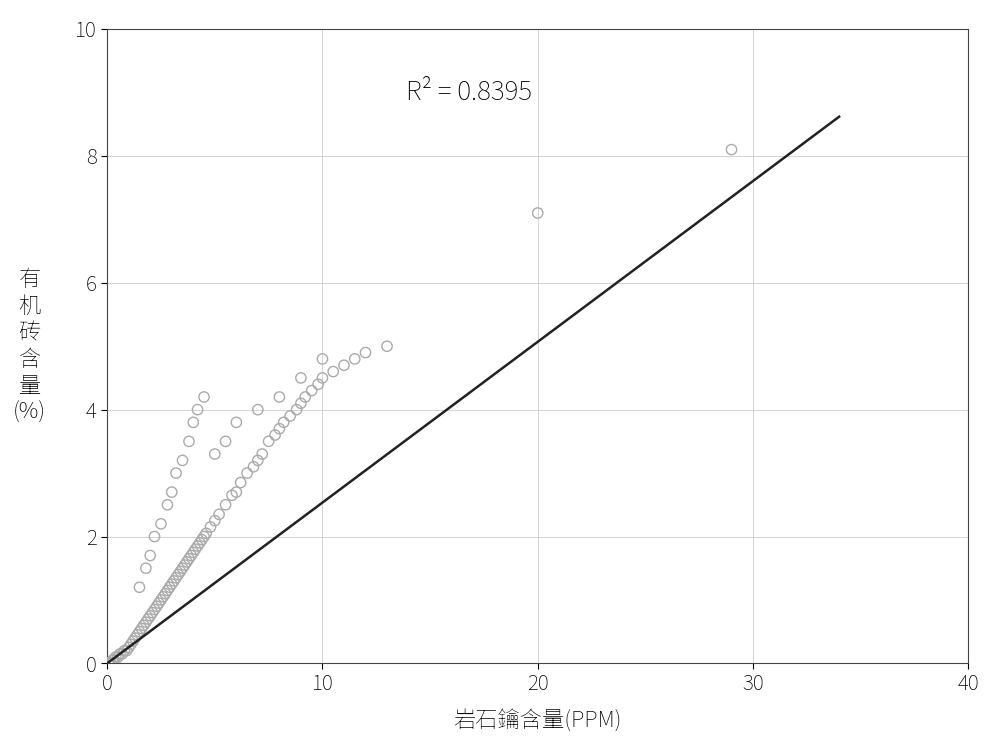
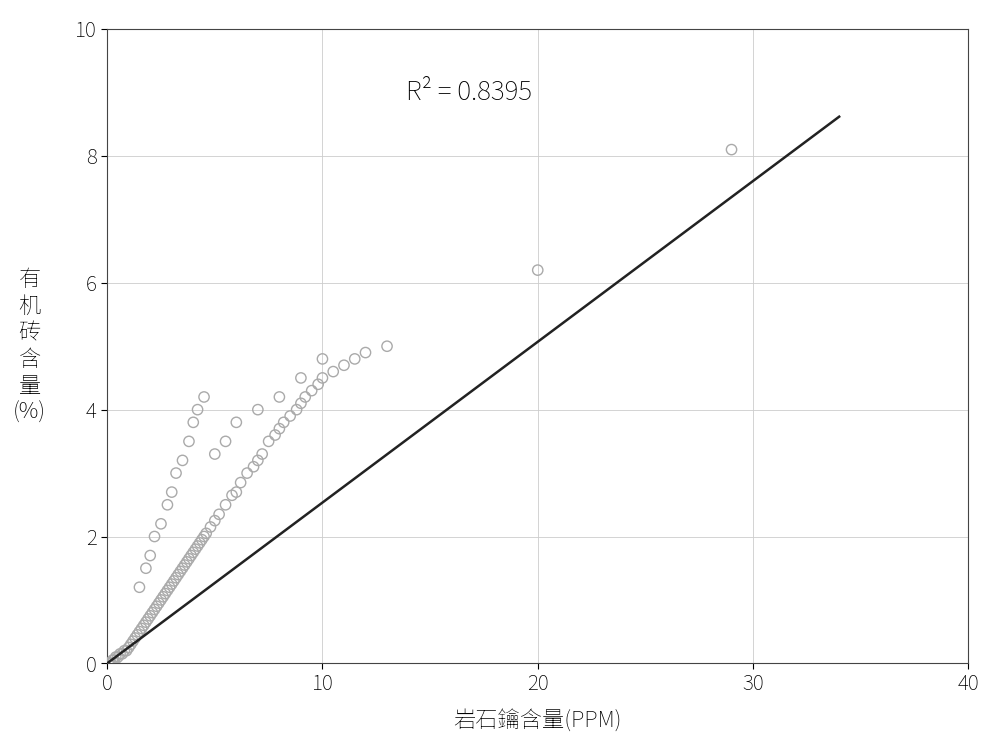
20: 7.10 -> 6.20
